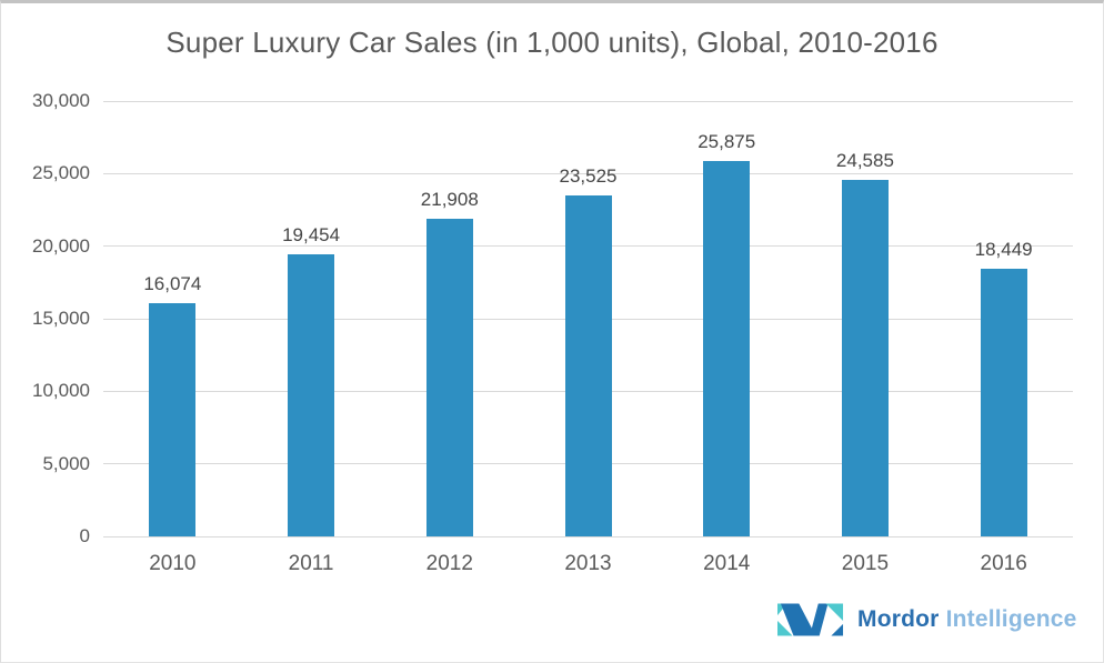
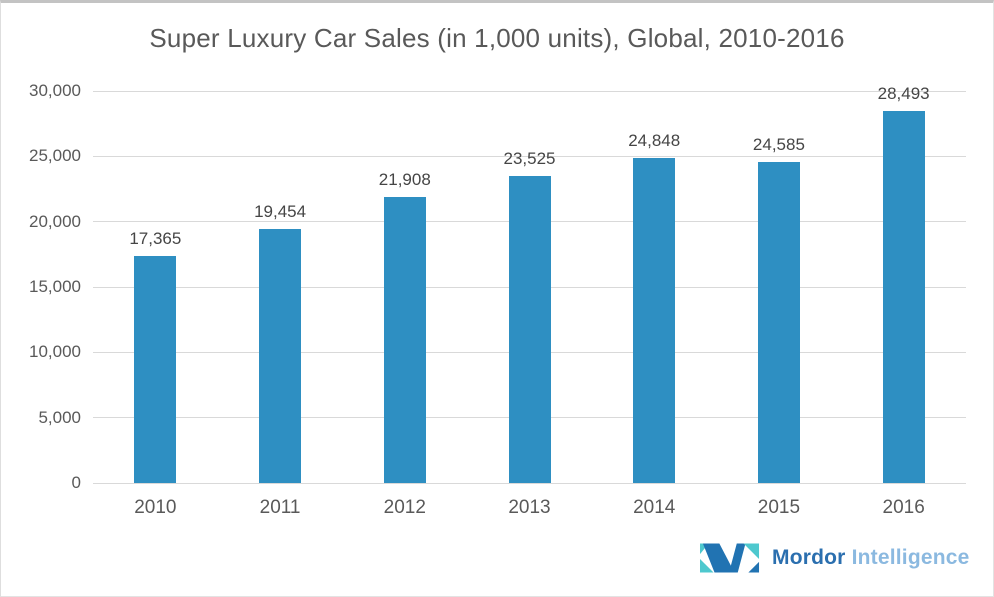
2010: 16,074 -> 17,365
2014: 25,875 -> 24,848
2016: 18,449 -> 28,493
